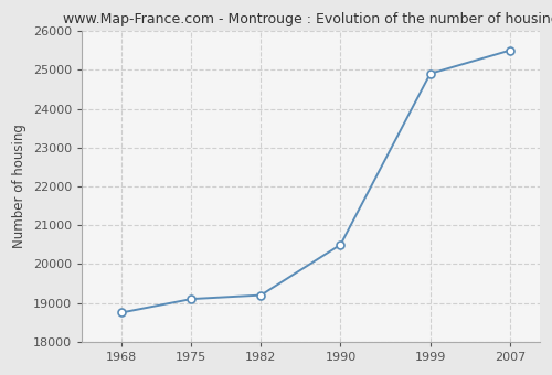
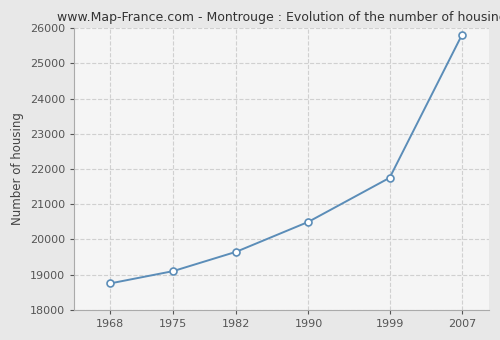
1982: 19200 -> 19650
1999: 24900 -> 21750
2007: 25500 -> 25800
